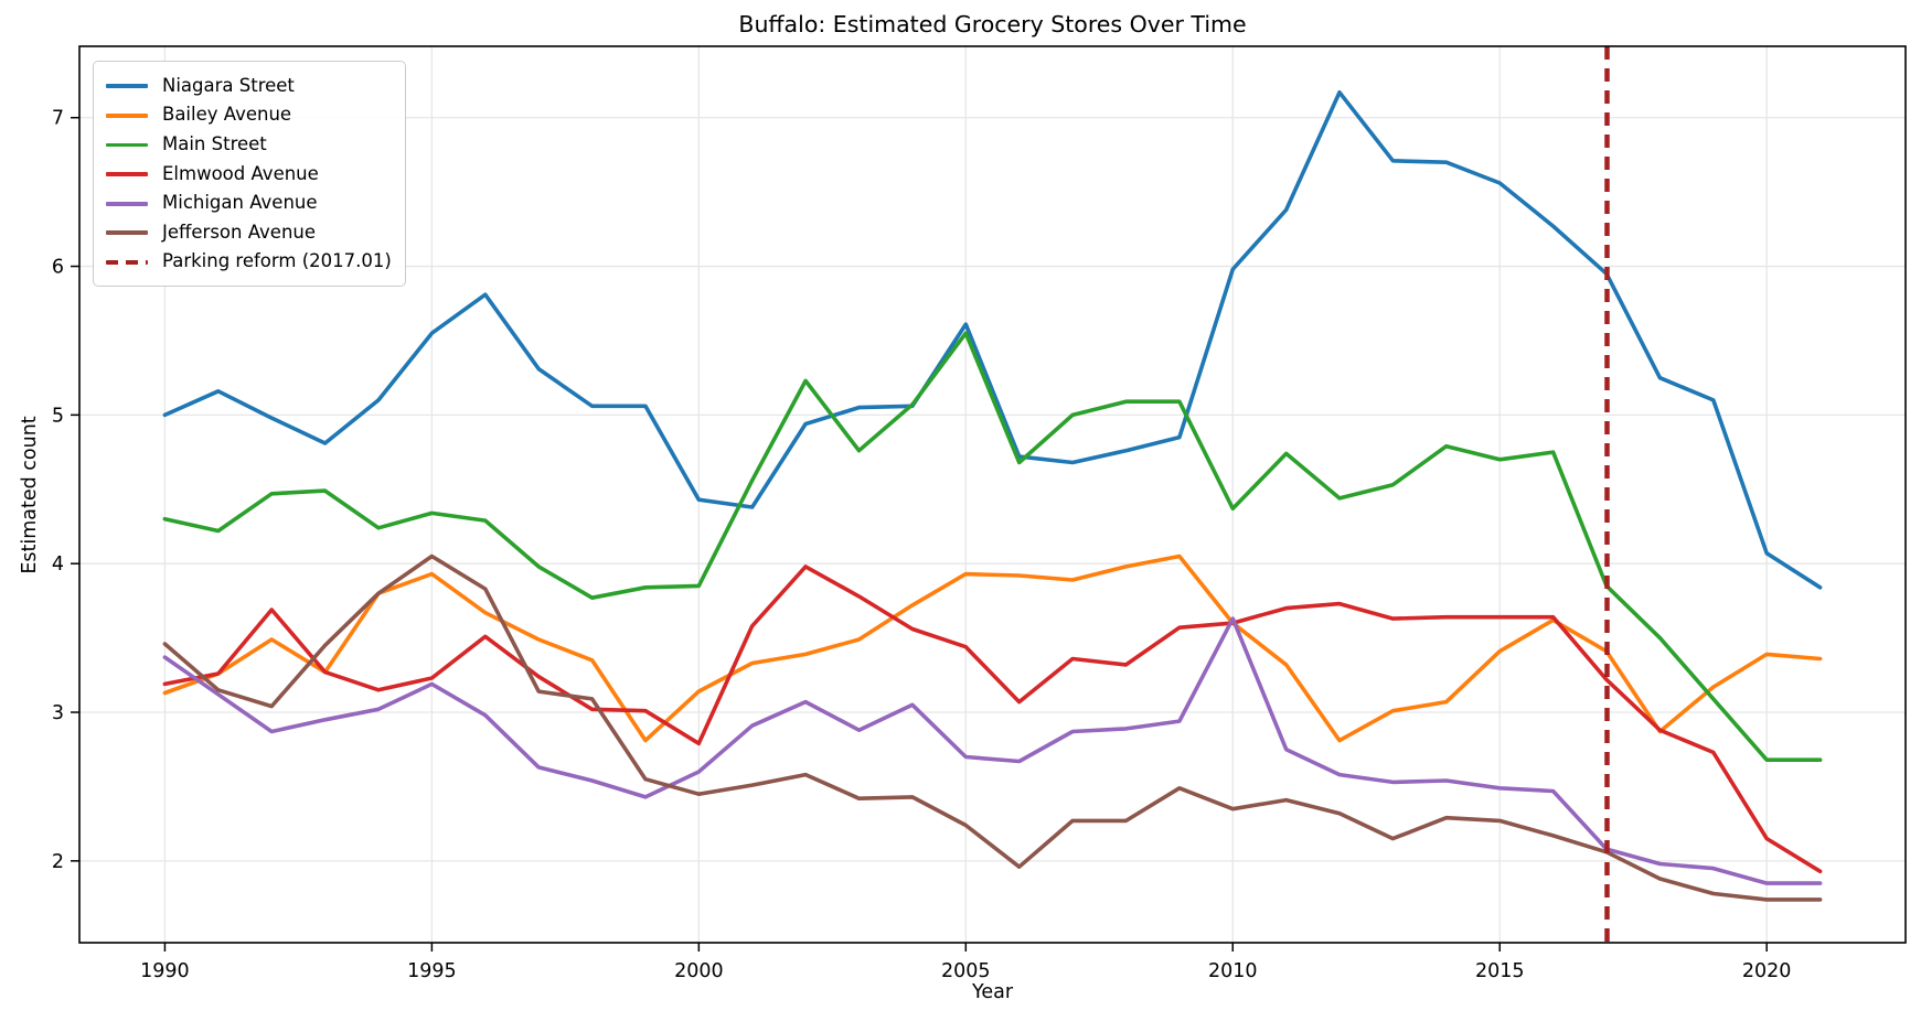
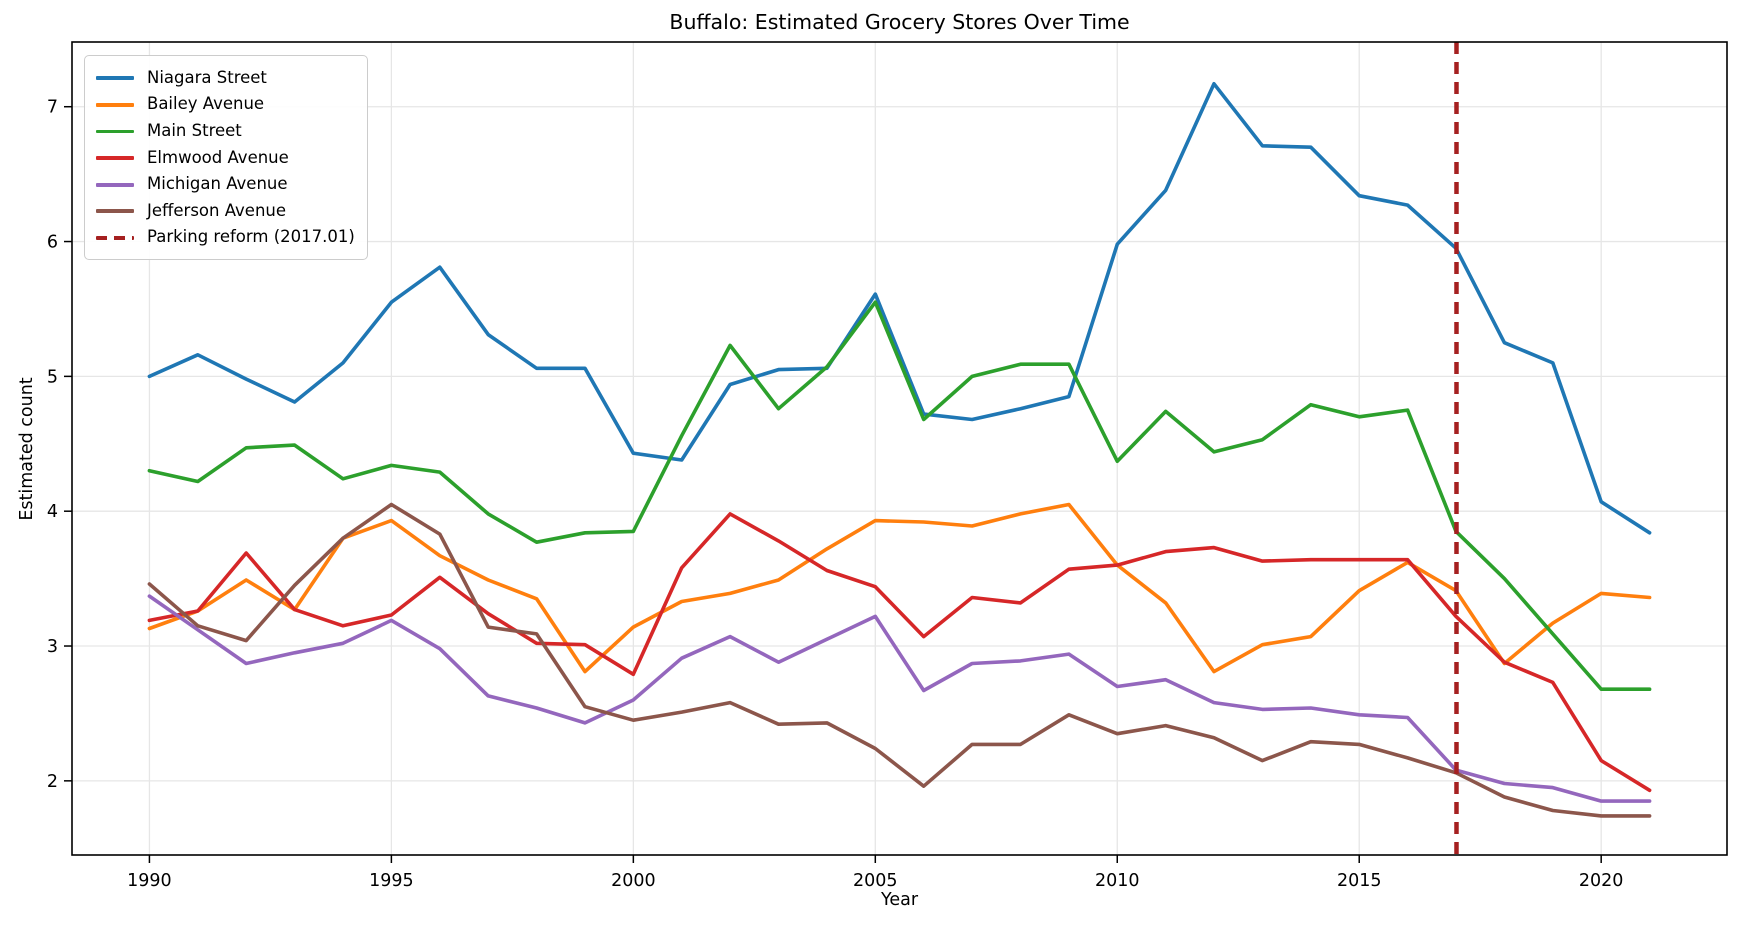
Michigan Avenue/2005: 2.70 -> 3.22
Michigan Avenue/2010: 3.63 -> 2.70
Niagara Street/2015: 6.56 -> 6.34
